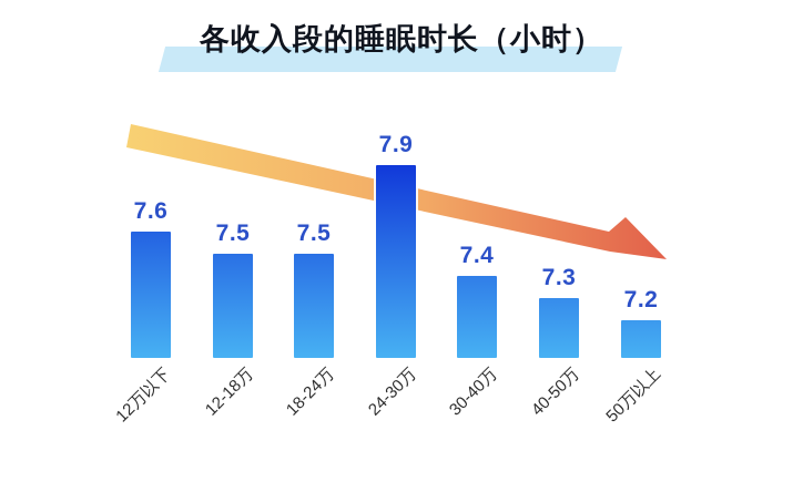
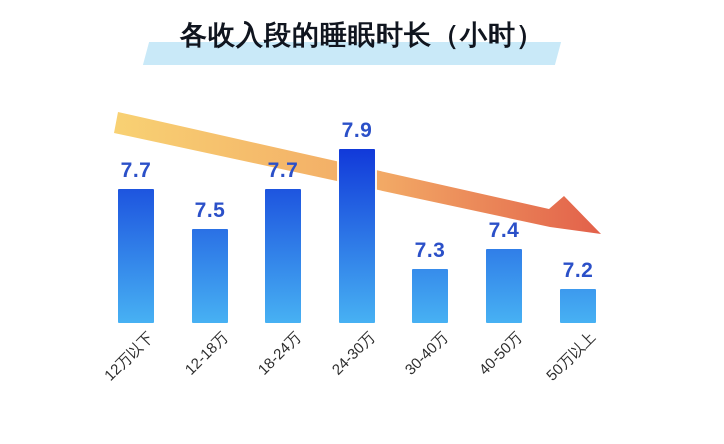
12万以下: 7.6 -> 7.7
18-24万: 7.5 -> 7.7
30-40万: 7.4 -> 7.3
40-50万: 7.3 -> 7.4
